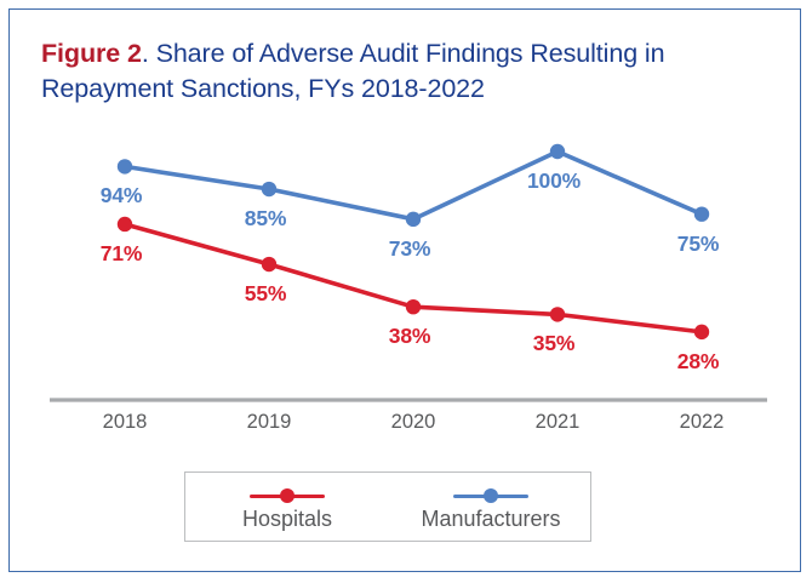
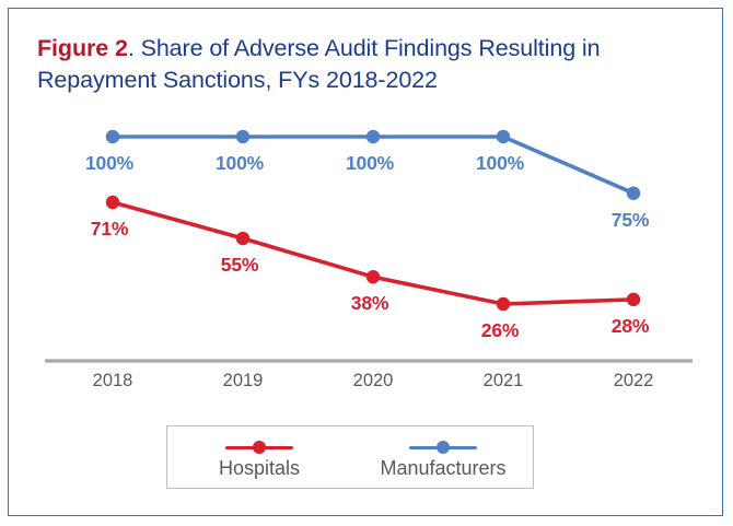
Manufacturers/2018: 94% -> 100%
Manufacturers/2019: 85% -> 100%
Manufacturers/2020: 73% -> 100%
Hospitals/2021: 35% -> 26%
